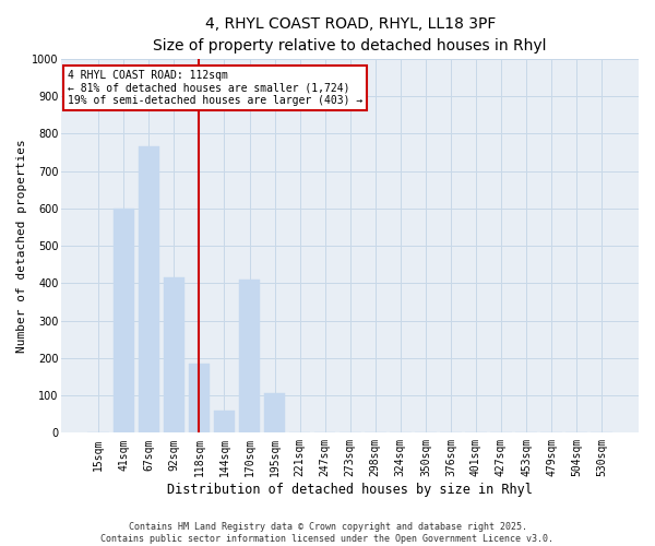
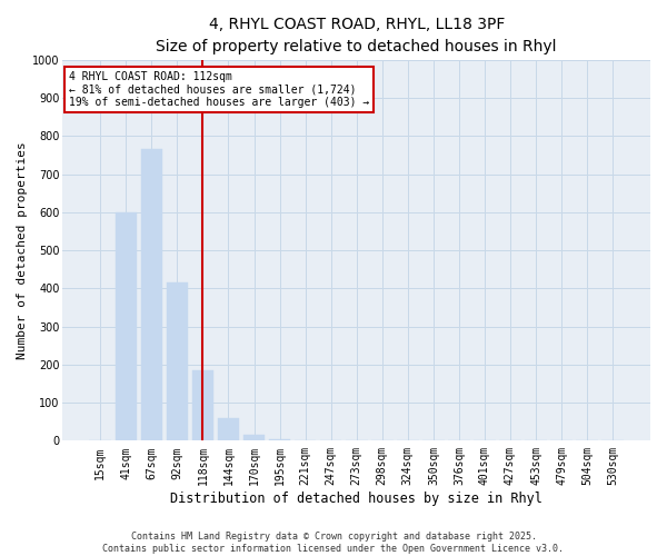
170sqm: 410 -> 15
195sqm: 105 -> 5
